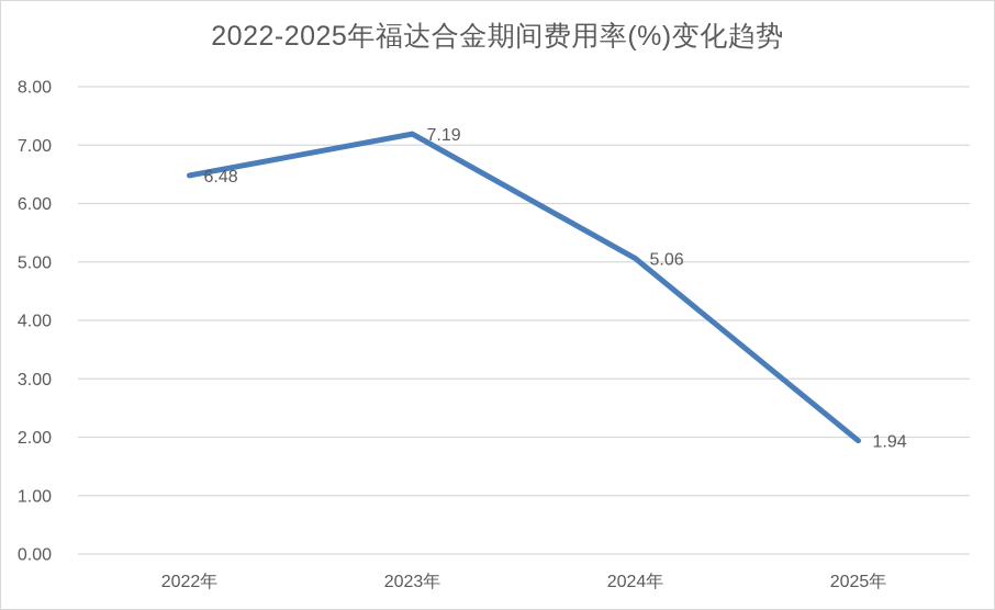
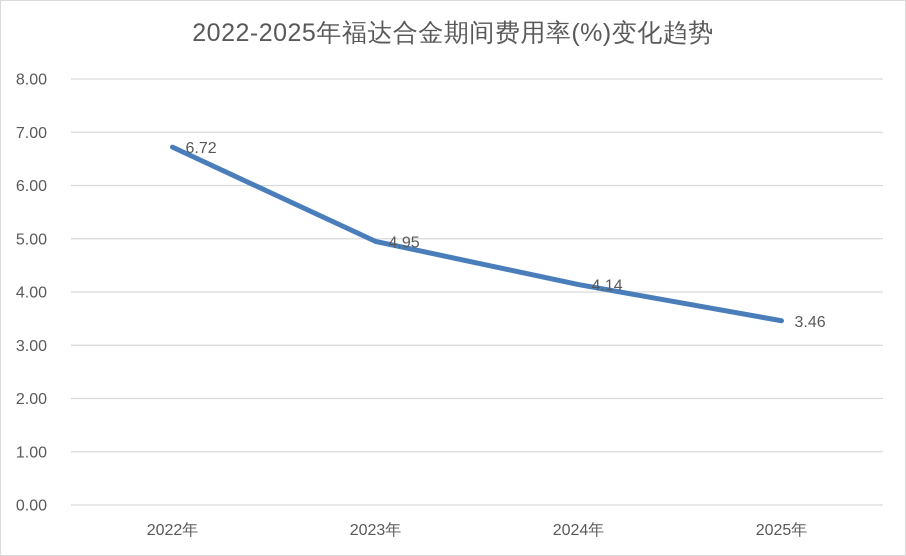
2022年: 6.48 -> 6.72
2023年: 7.19 -> 4.95
2024年: 5.06 -> 4.14
2025年: 1.94 -> 3.46
